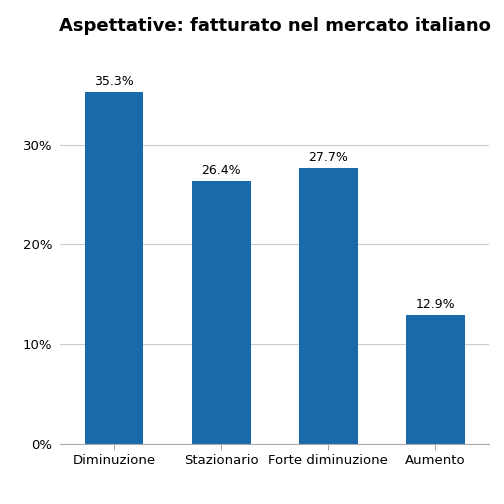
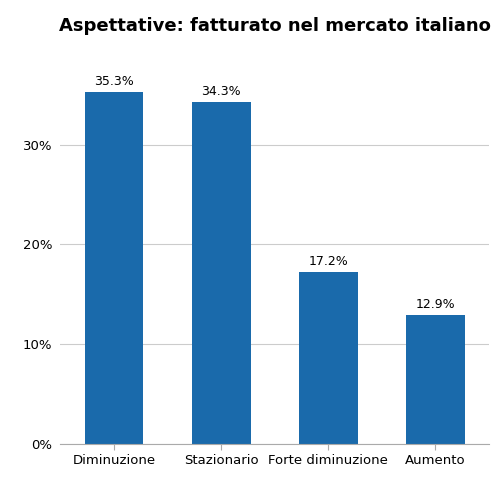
Stazionario: 26.4% -> 34.3%
Forte diminuzione: 27.7% -> 17.2%
